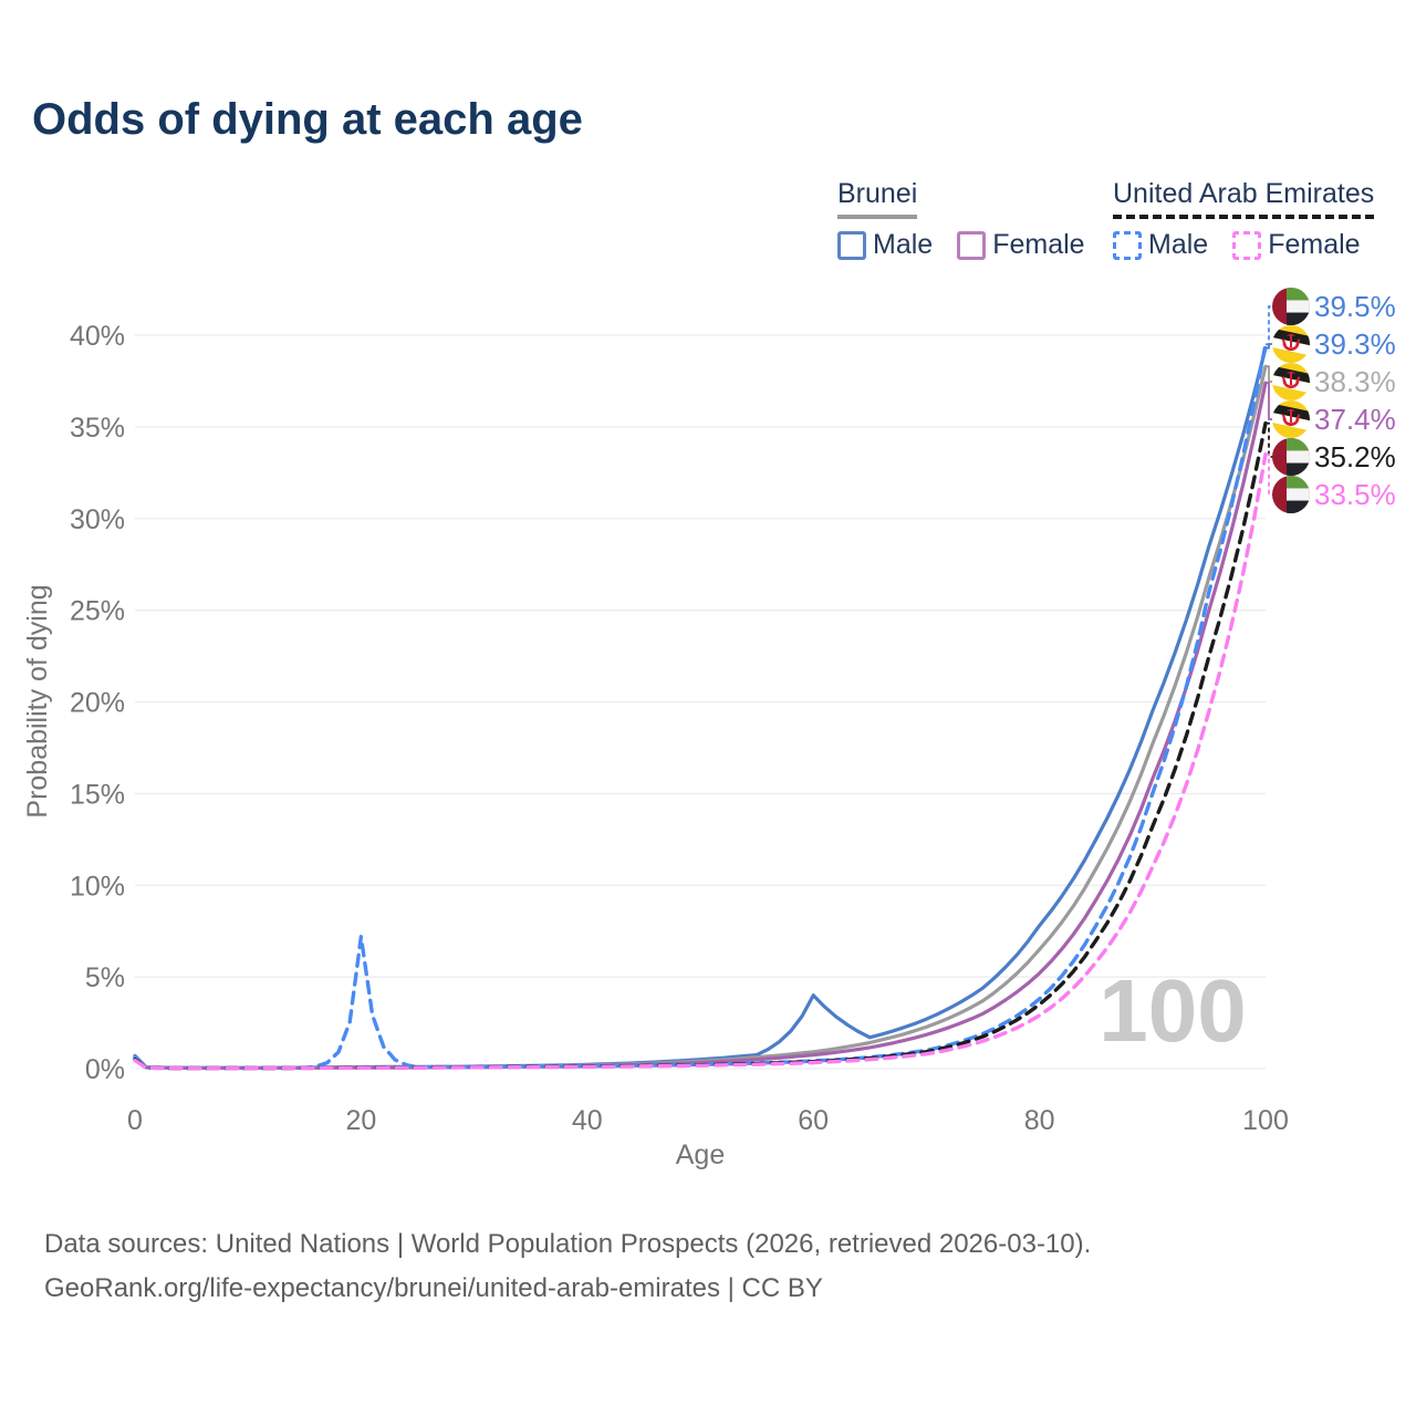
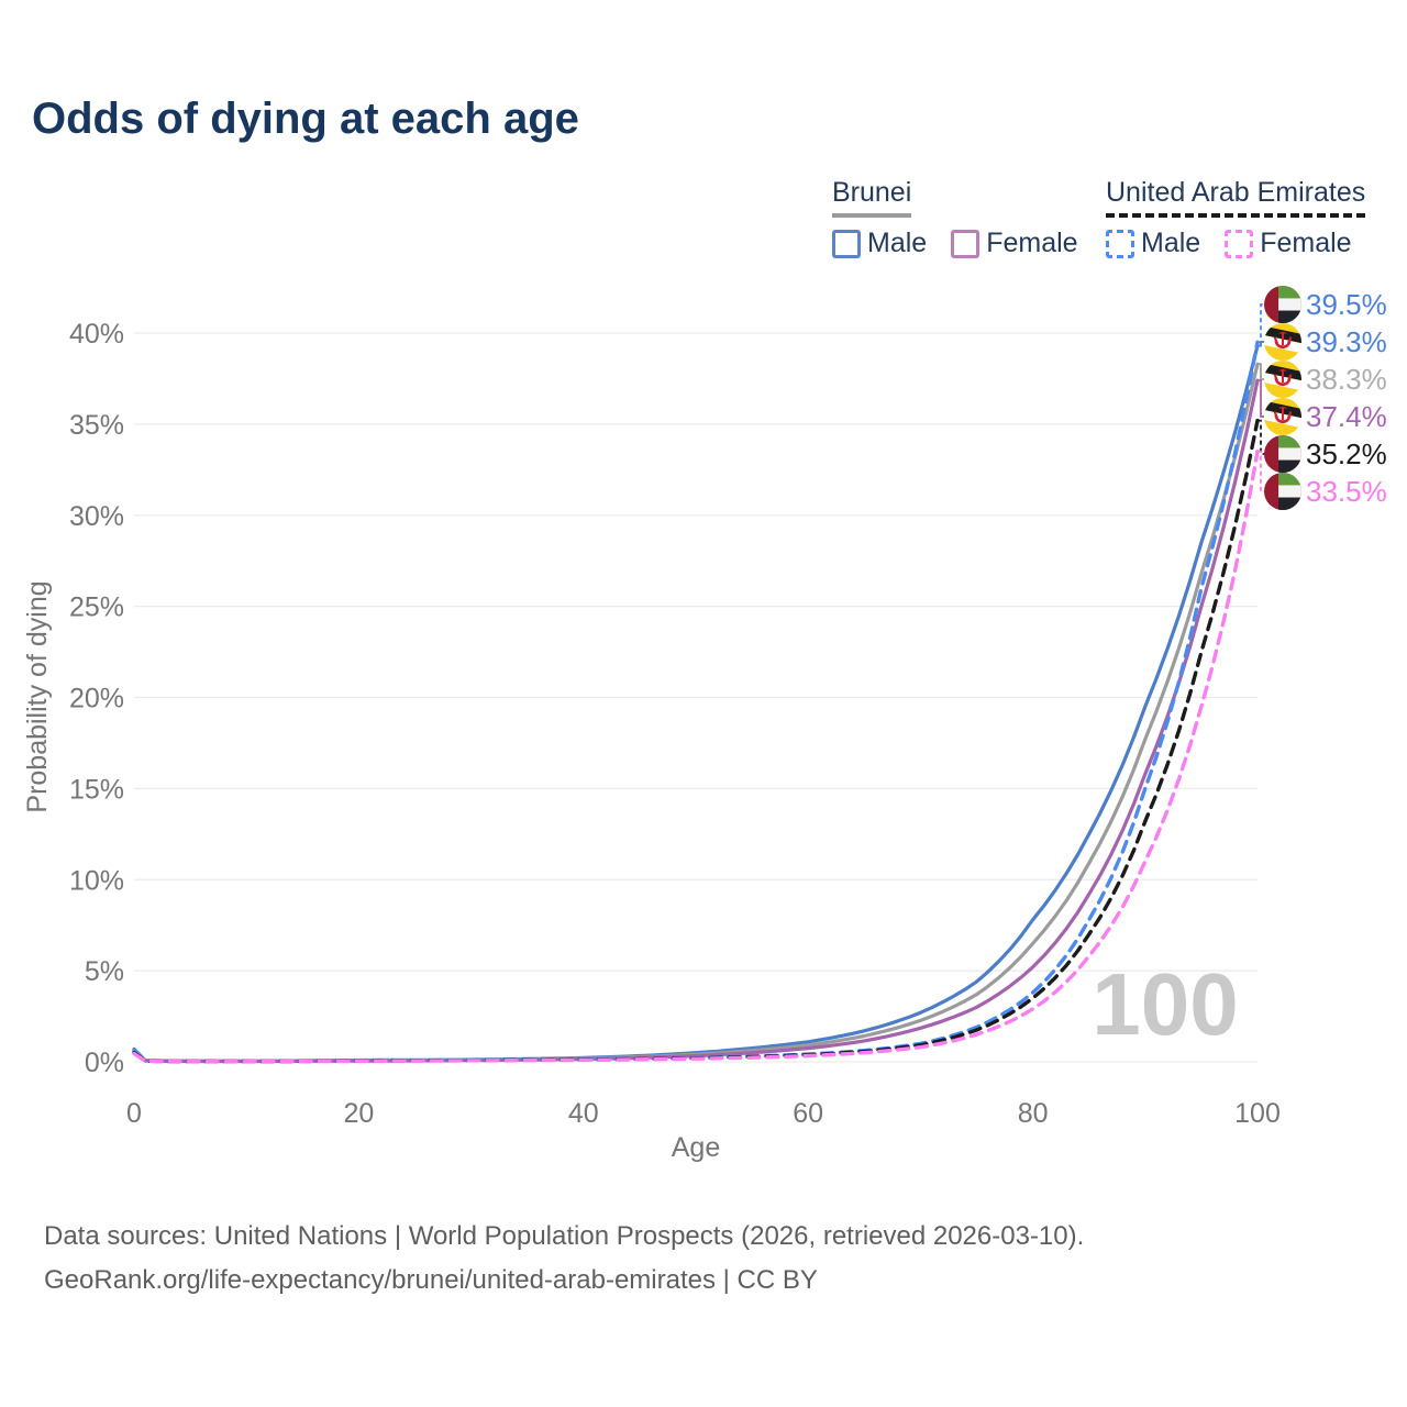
United Arab Emirates Male/20: 7.2% -> 0.1%
Brunei Male/60: 4.0% -> 1.1%
